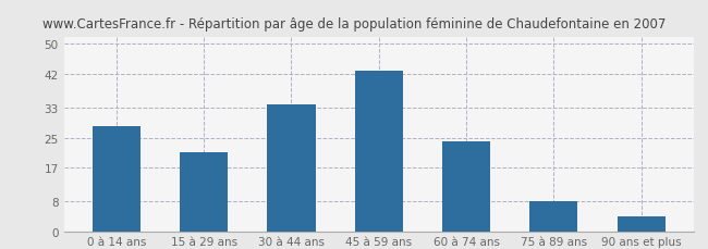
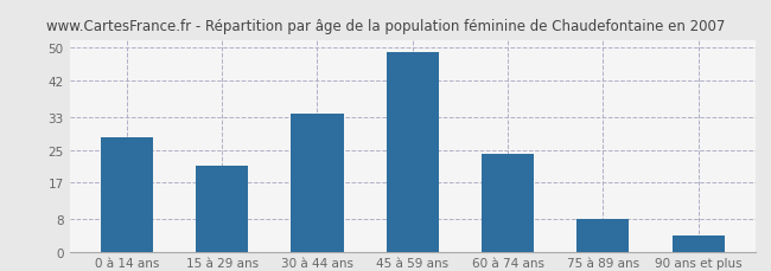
45 à 59 ans: 43 -> 49
